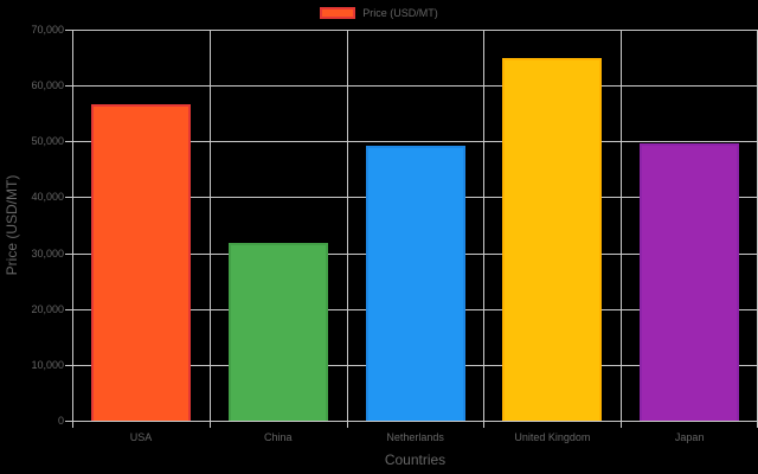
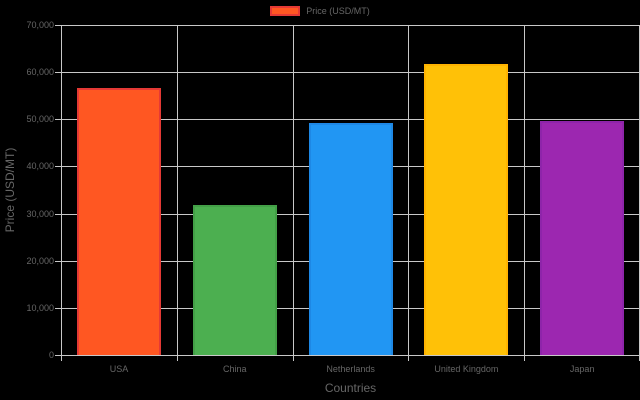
United Kingdom: 65000 -> 62000
